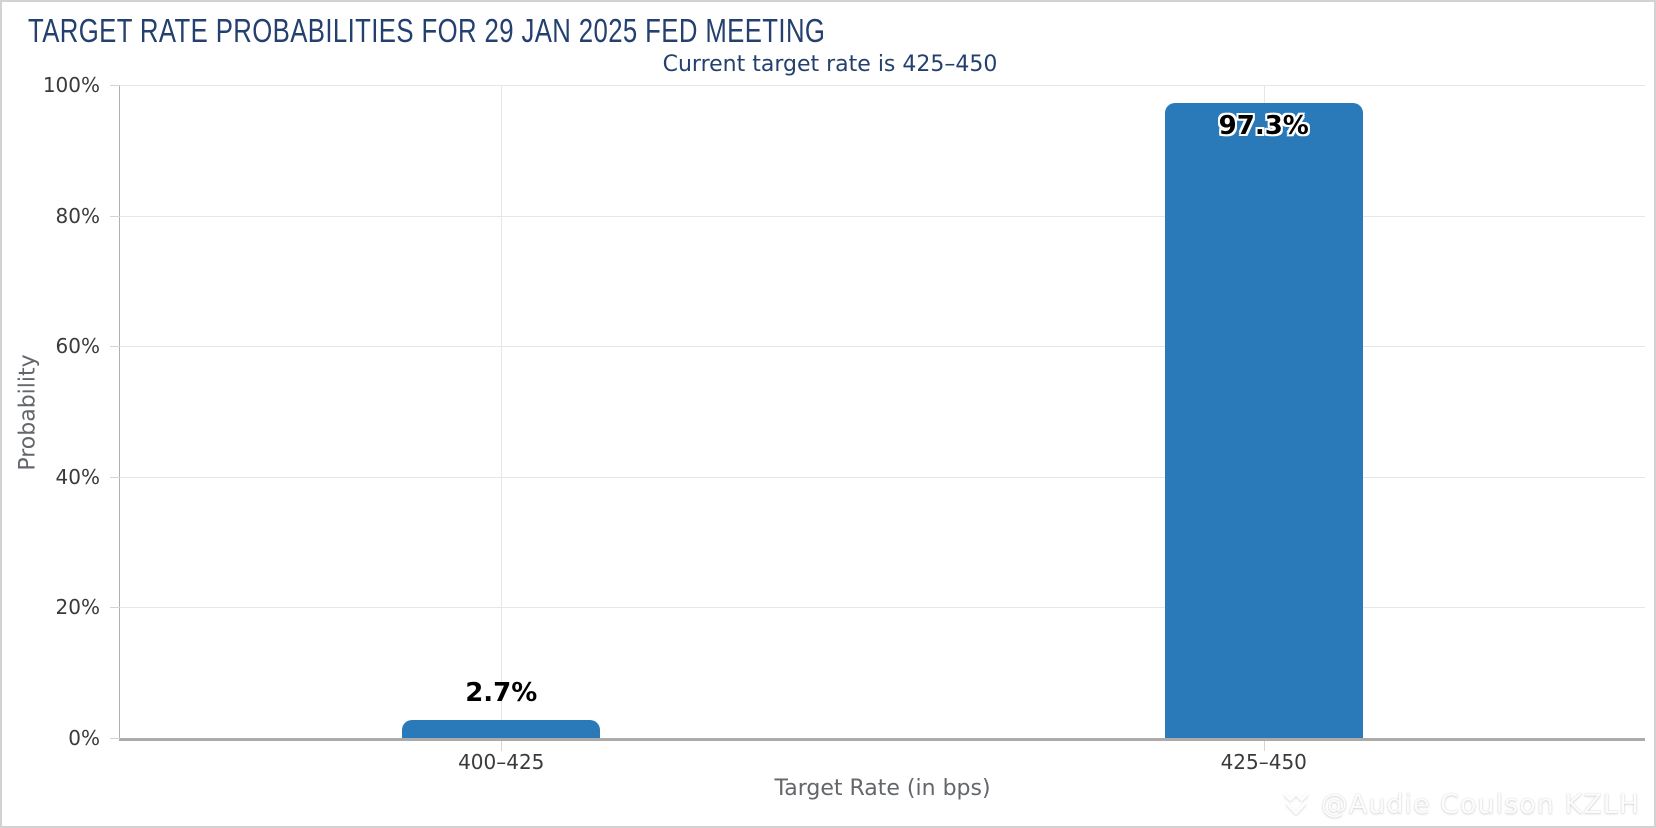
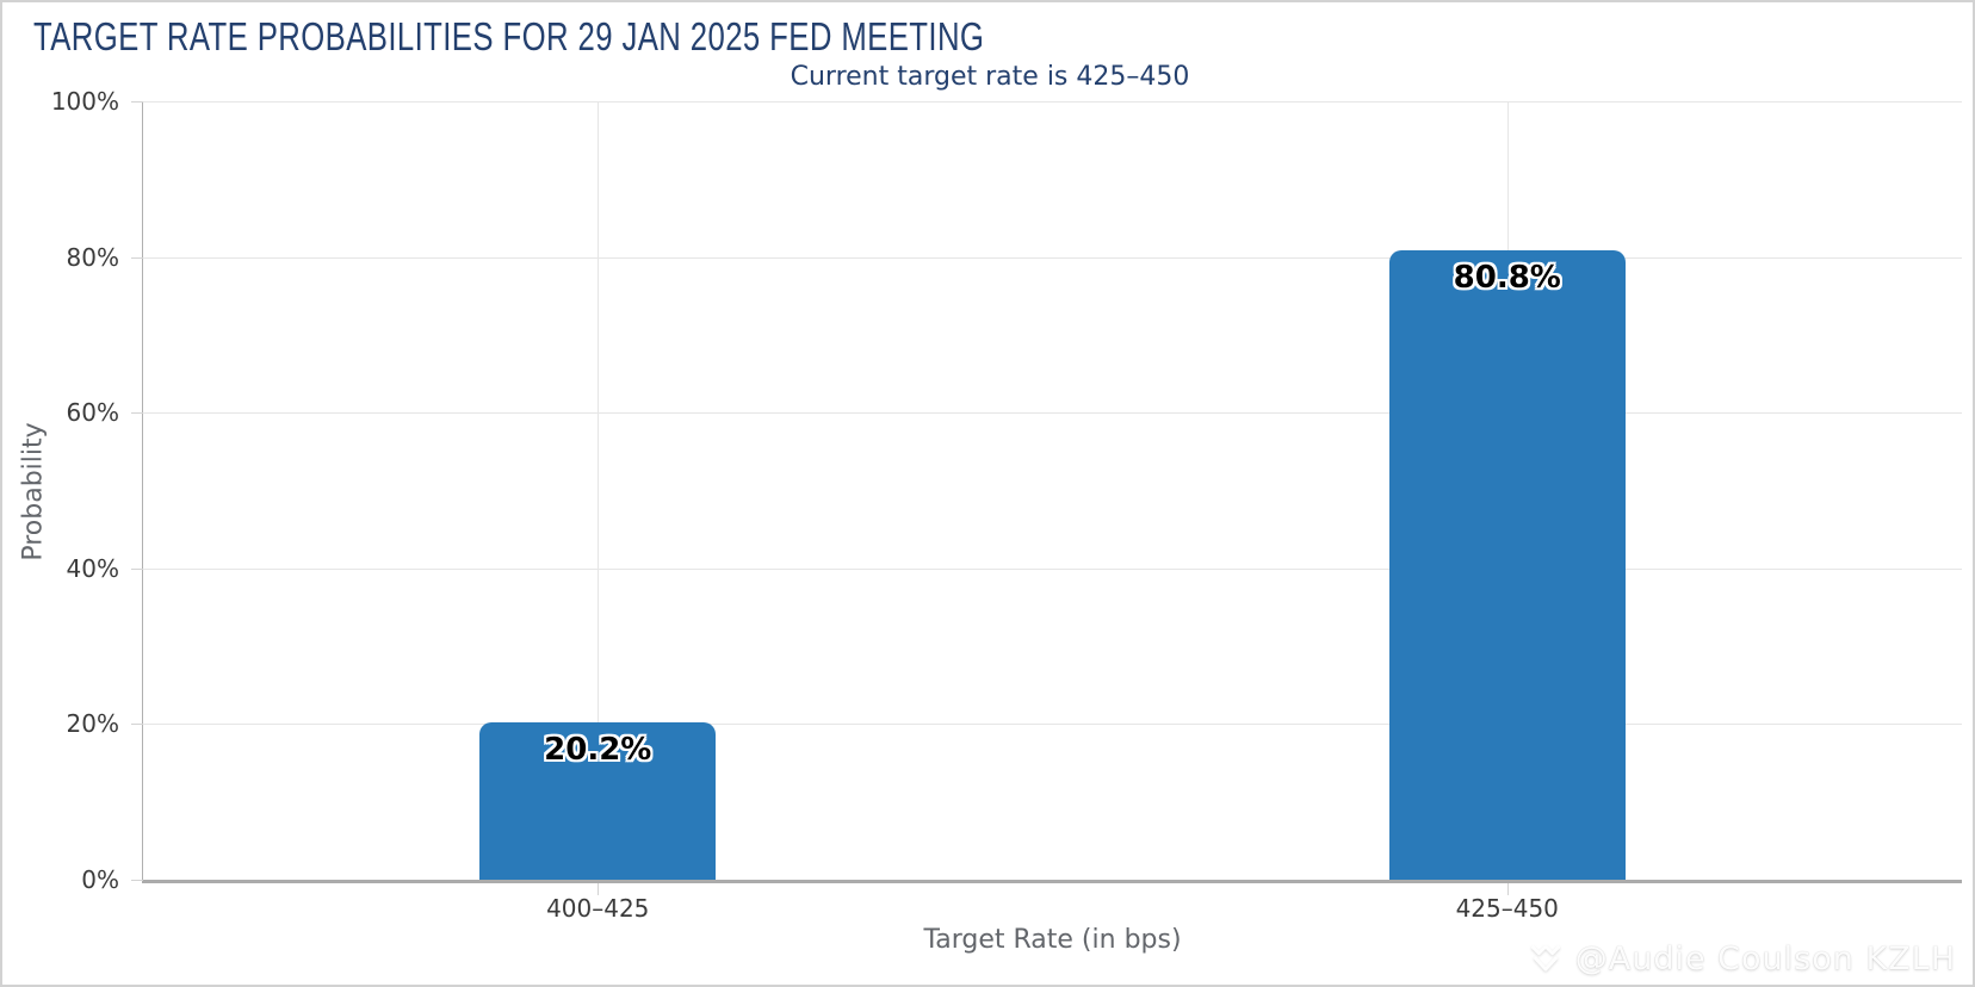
400–425: 2.7% -> 20.2%
425–450: 97.3% -> 80.8%
